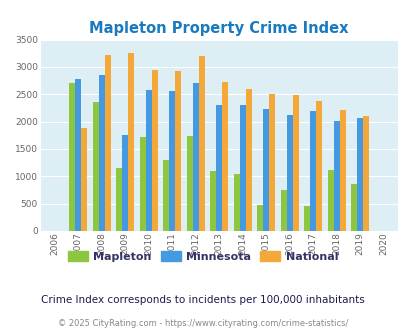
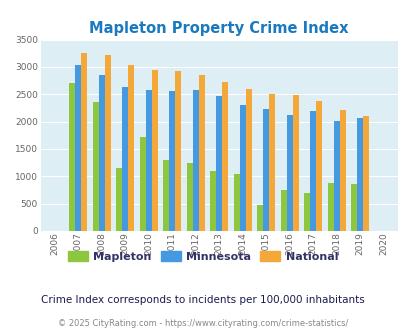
Minnesota/2007: 2780 -> 3040
National/2007: 1880 -> 3260
Minnesota/2009: 1760 -> 2630
National/2009: 3260 -> 3040
Mapleton/2012: 1740 -> 1240
Minnesota/2012: 2700 -> 2580
National/2012: 3200 -> 2860
Minnesota/2013: 2300 -> 2460
Mapleton/2017: 460 -> 700
Mapleton/2018: 1120 -> 880
